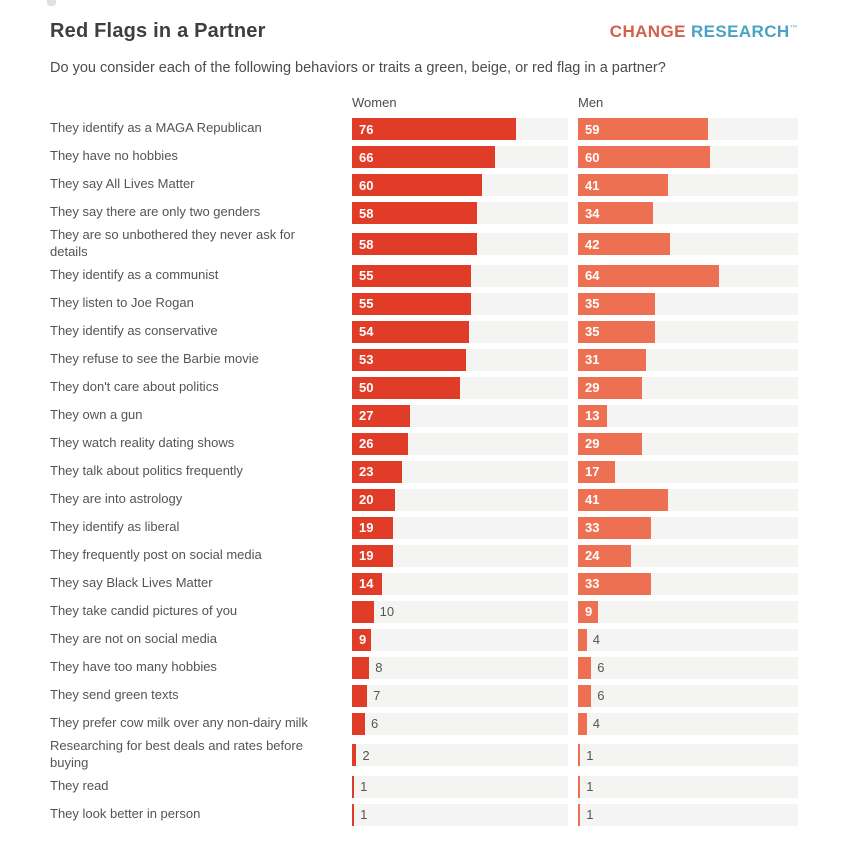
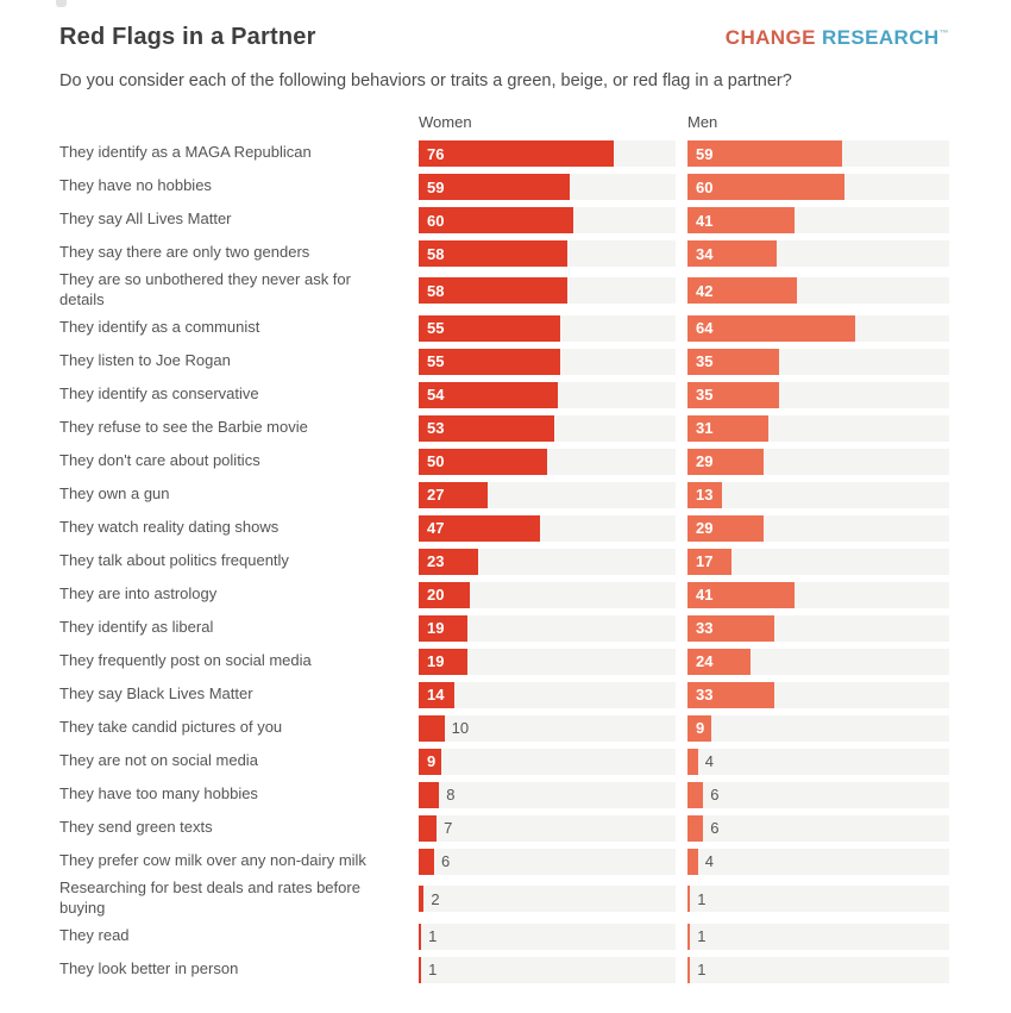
Women/They have no hobbies: 66 -> 59
Women/They watch reality dating shows: 26 -> 47
